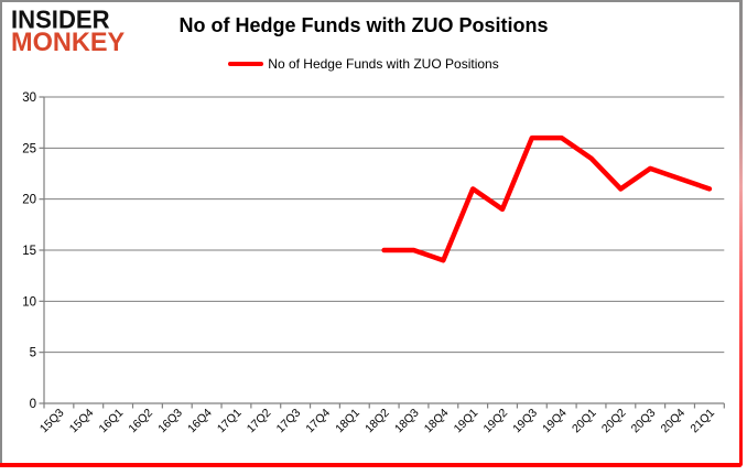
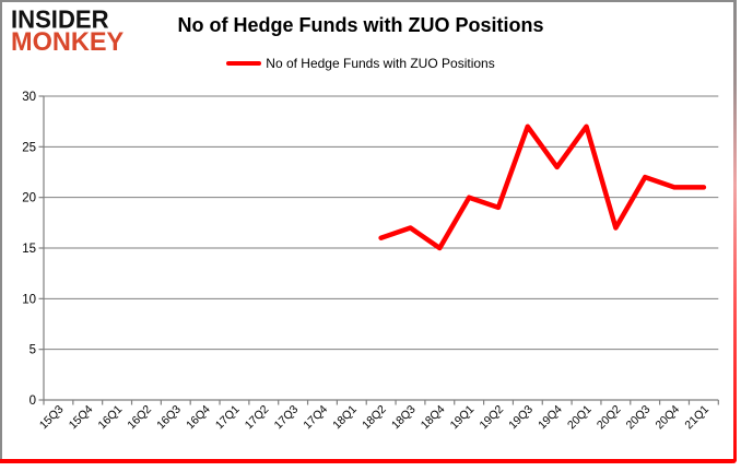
18Q2: 15 -> 16
18Q3: 15 -> 17
18Q4: 14 -> 15
19Q1: 21 -> 20
19Q3: 26 -> 27
19Q4: 26 -> 23
20Q1: 24 -> 27
20Q2: 21 -> 17
20Q3: 23 -> 22
20Q4: 22 -> 21
